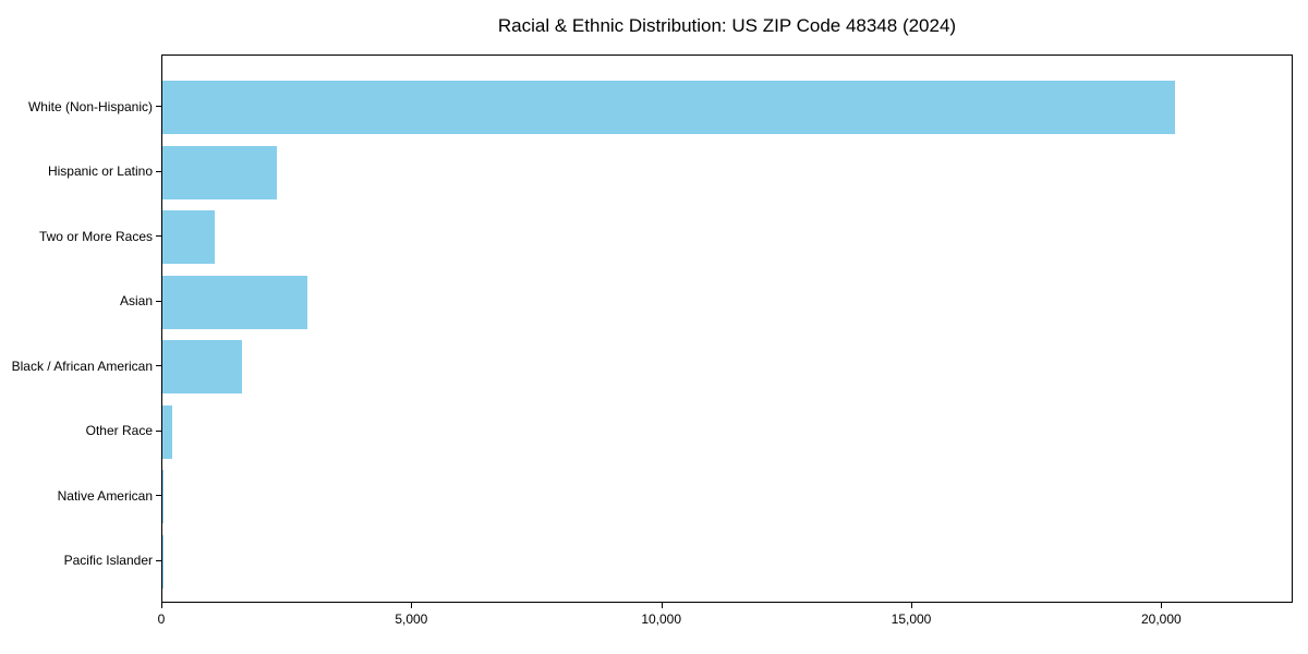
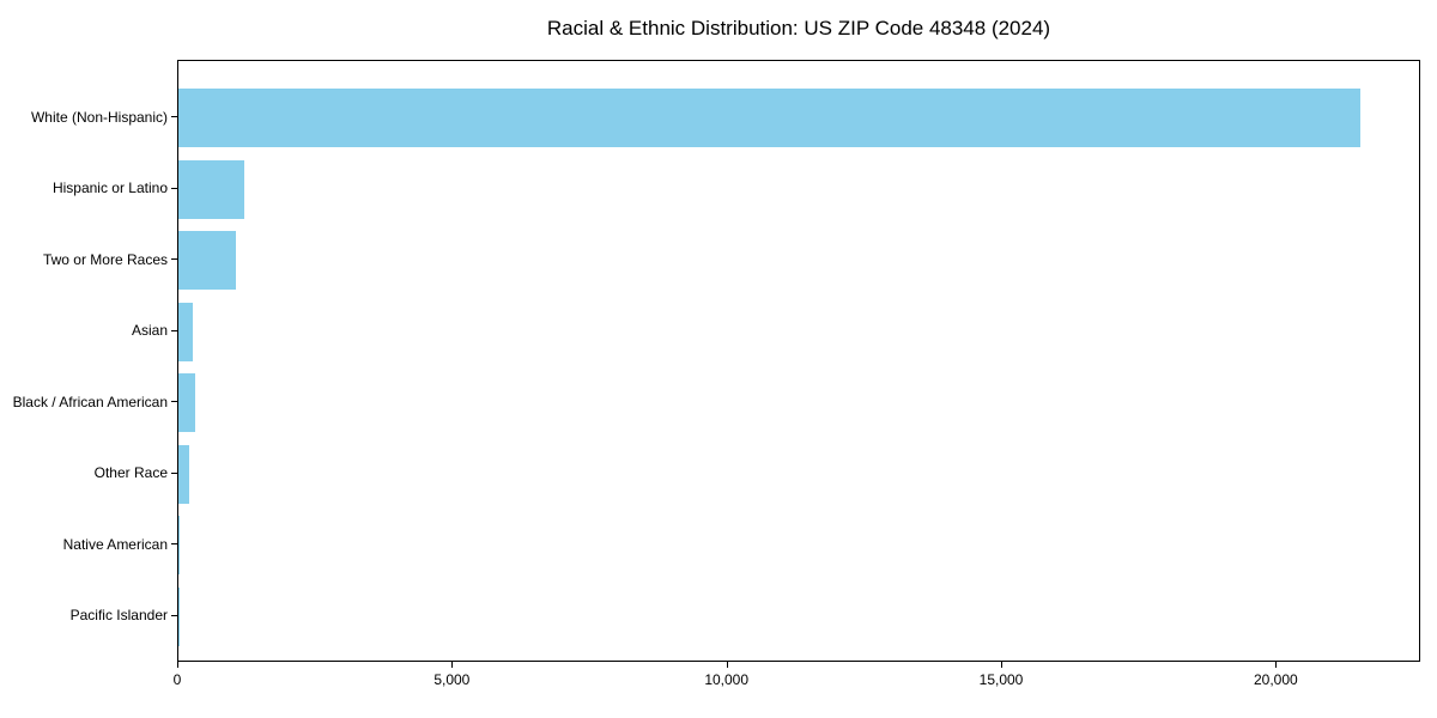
White (Non-Hispanic): 20300 -> 21600
Hispanic or Latino: 2300 -> 1200
Asian: 2900 -> 300
Black / African American: 1600 -> 300
